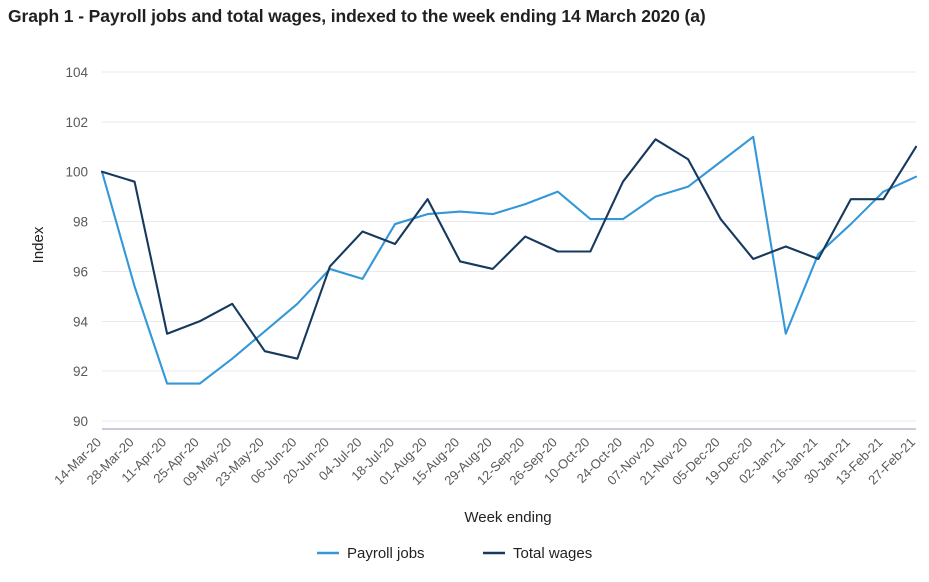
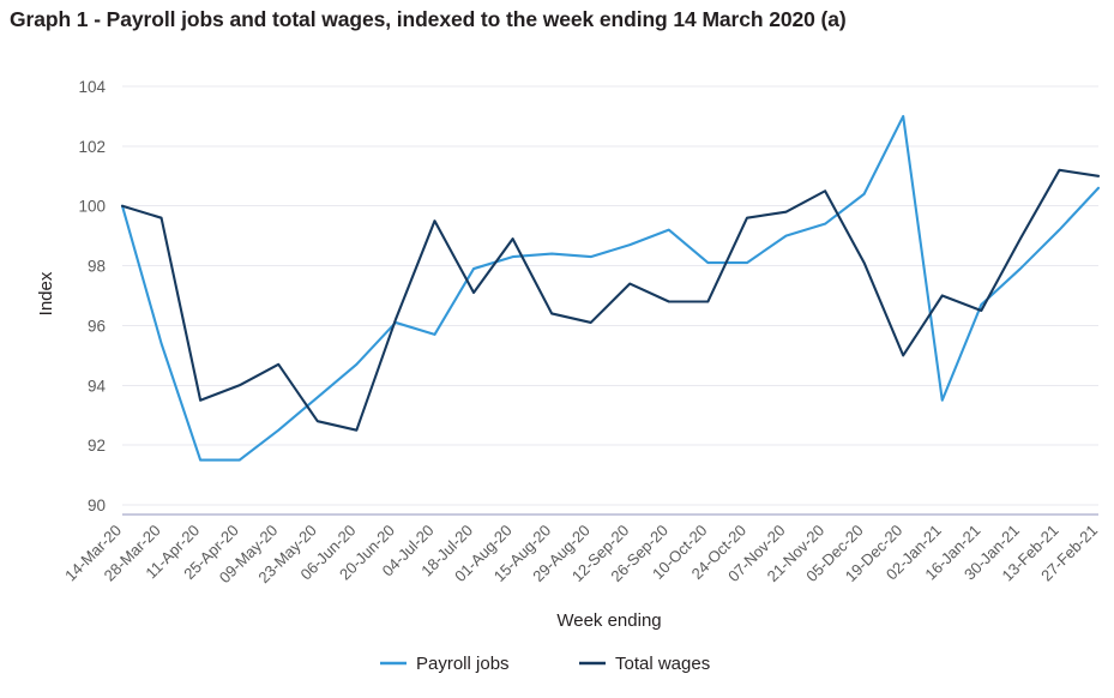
Total wages/04-Jul-20: 97.6 -> 99.5
Total wages/07-Nov-20: 101.3 -> 99.8
Payroll jobs/19-Dec-20: 101.4 -> 103.0
Total wages/19-Dec-20: 96.5 -> 95.0
Total wages/13-Feb-21: 98.9 -> 101.2
Payroll jobs/27-Feb-21: 99.8 -> 100.6
